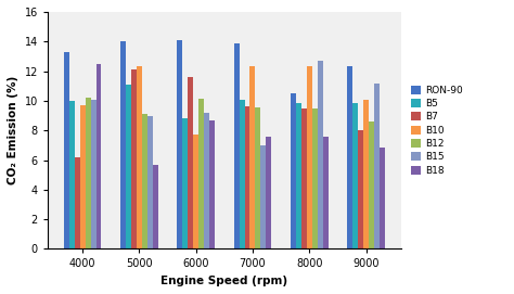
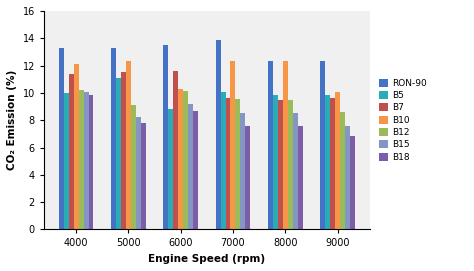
B7/4000: 6.2 -> 11.3
B10/4000: 9.7 -> 12.2
B18/4000: 12.5 -> 9.8
RON-90/5000: 14.0 -> 13.3
B7/5000: 12.1 -> 11.5
B15/5000: 9.0 -> 8.2
B18/5000: 5.7 -> 7.8
RON-90/6000: 14.1 -> 13.5
B10/6000: 7.7 -> 10.3
B15/7000: 7.0 -> 8.5
RON-90/8000: 10.5 -> 12.3
B15/8000: 12.7 -> 8.5
B7/9000: 8.0 -> 9.6
B15/9000: 11.2 -> 7.6
